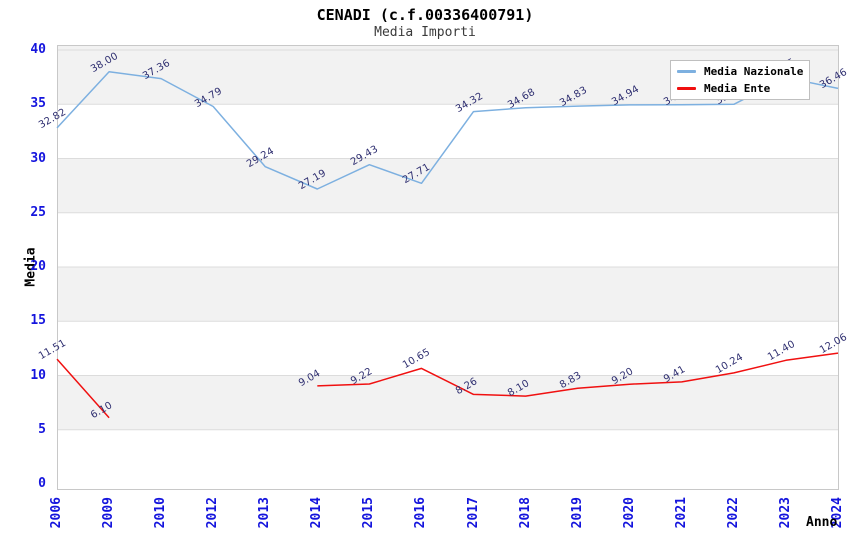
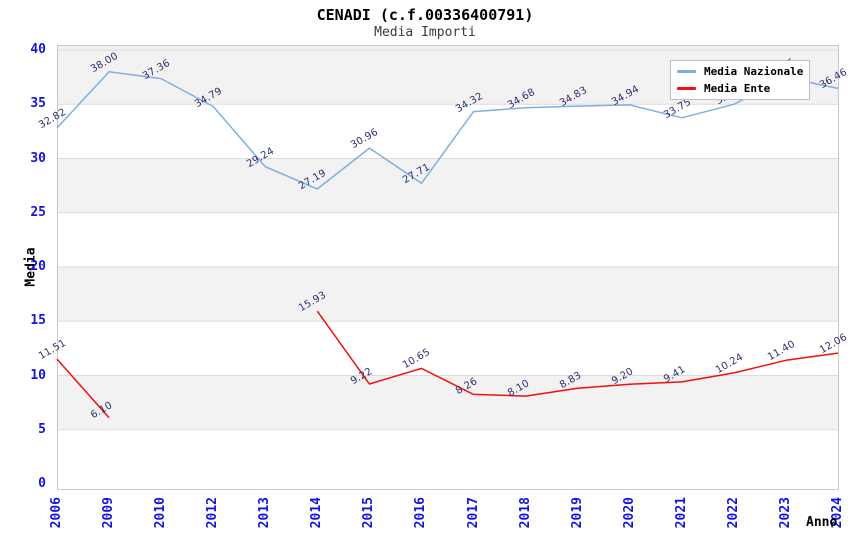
Media Ente/2014: 9.04 -> 15.93
Media Nazionale/2015: 29.43 -> 30.96
Media Nazionale/2021: 34.95 -> 33.75
